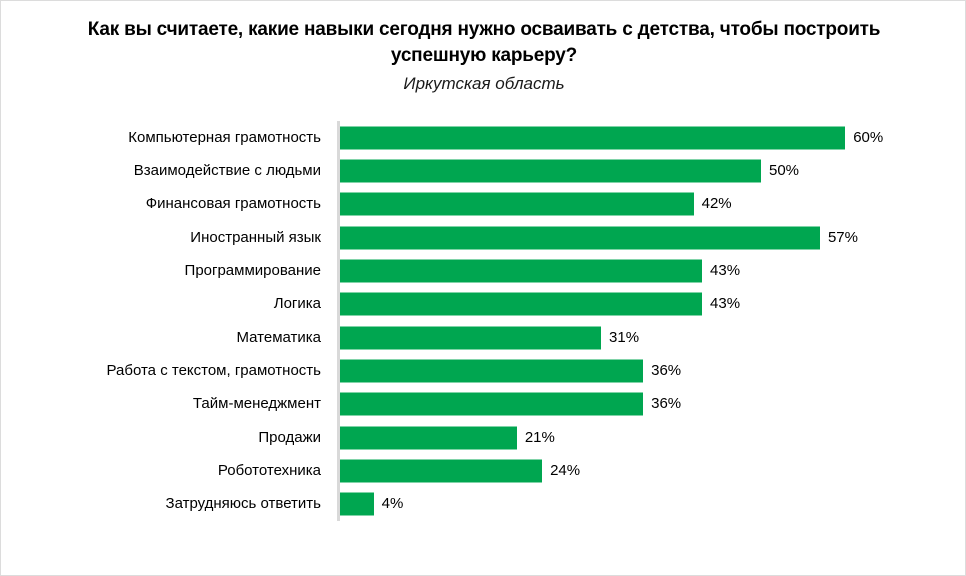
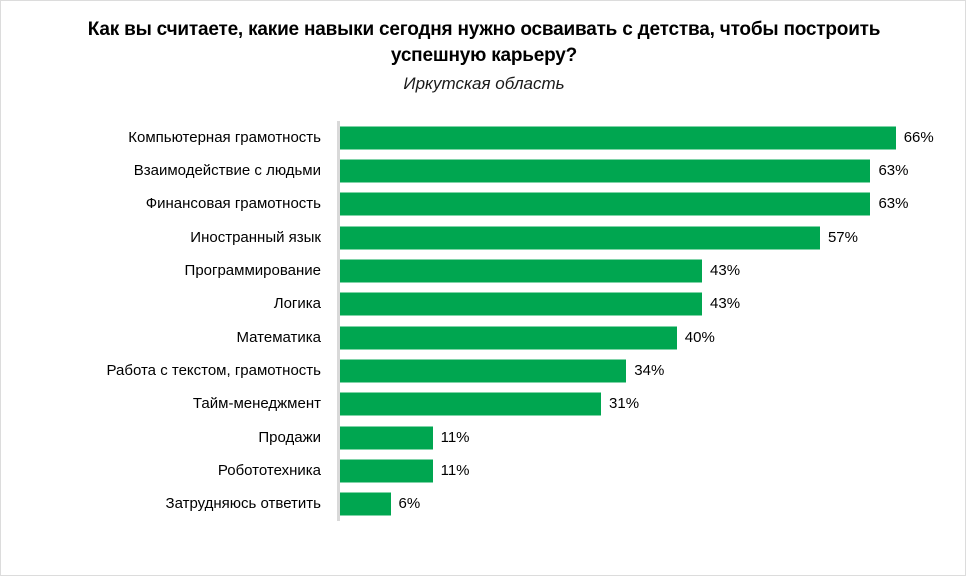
Компьютерная грамотность: 60% -> 66%
Взаимодействие с людьми: 50% -> 63%
Финансовая грамотность: 42% -> 63%
Математика: 31% -> 40%
Работа с текстом, грамотность: 36% -> 34%
Тайм-менеджмент: 36% -> 31%
Продажи: 21% -> 11%
Робототехника: 24% -> 11%
Затрудняюсь ответить: 4% -> 6%
